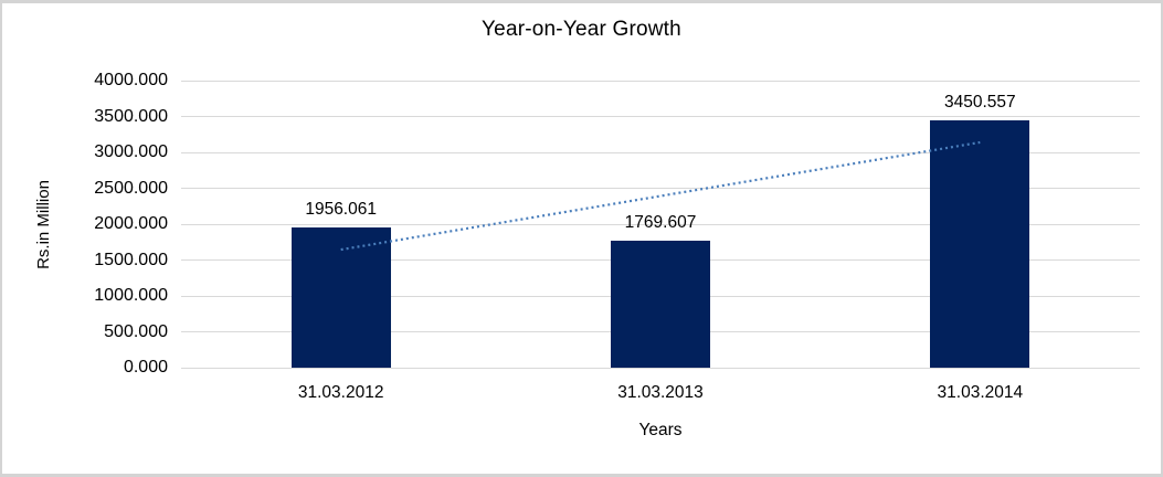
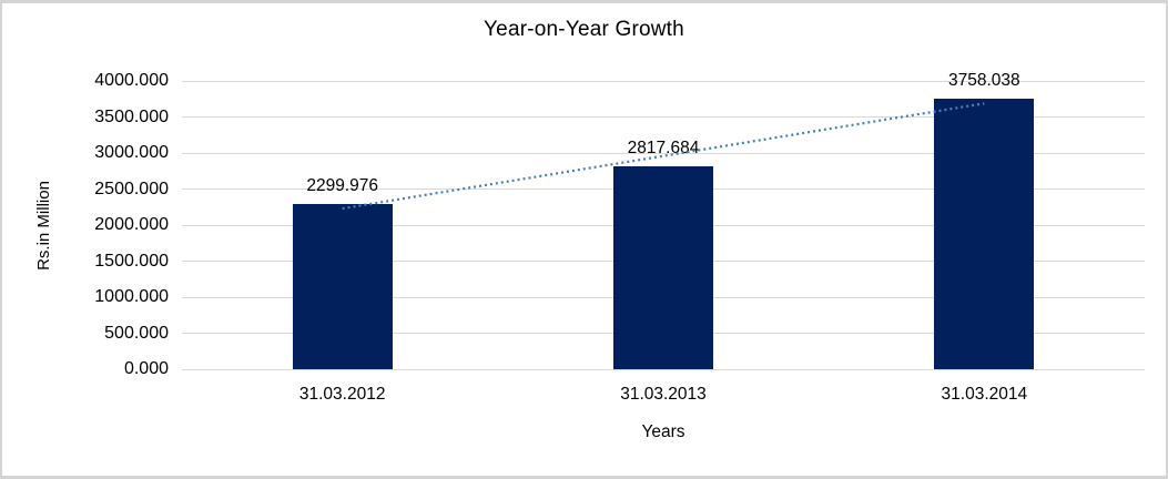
31.03.2012: 1956.061 -> 2299.976
31.03.2013: 1769.607 -> 2817.684
31.03.2014: 3450.557 -> 3758.038
